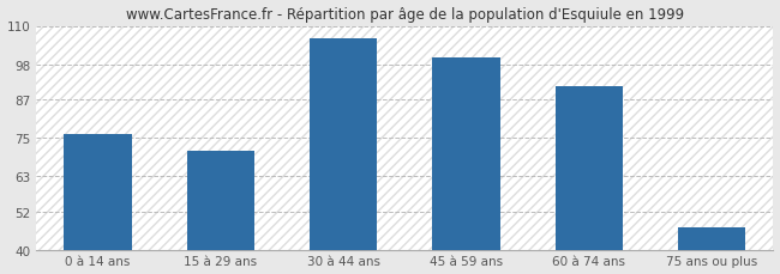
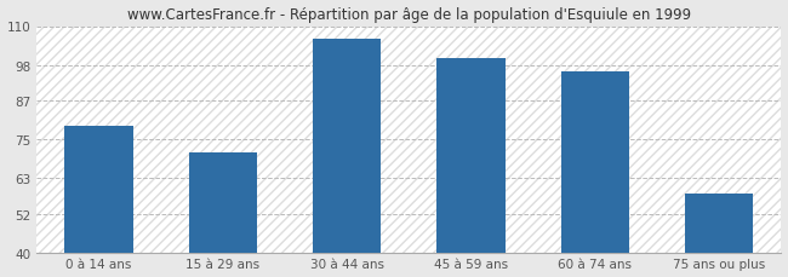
0 à 14 ans: 76 -> 79
60 à 74 ans: 91 -> 96
75 ans ou plus: 47 -> 58
